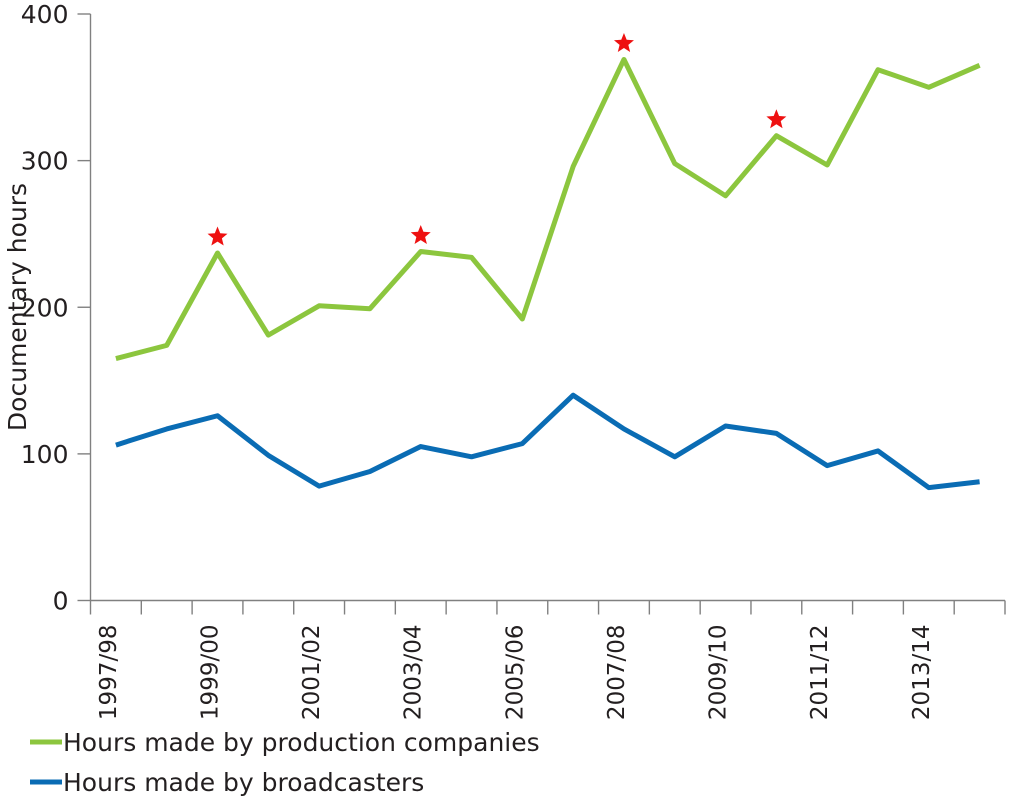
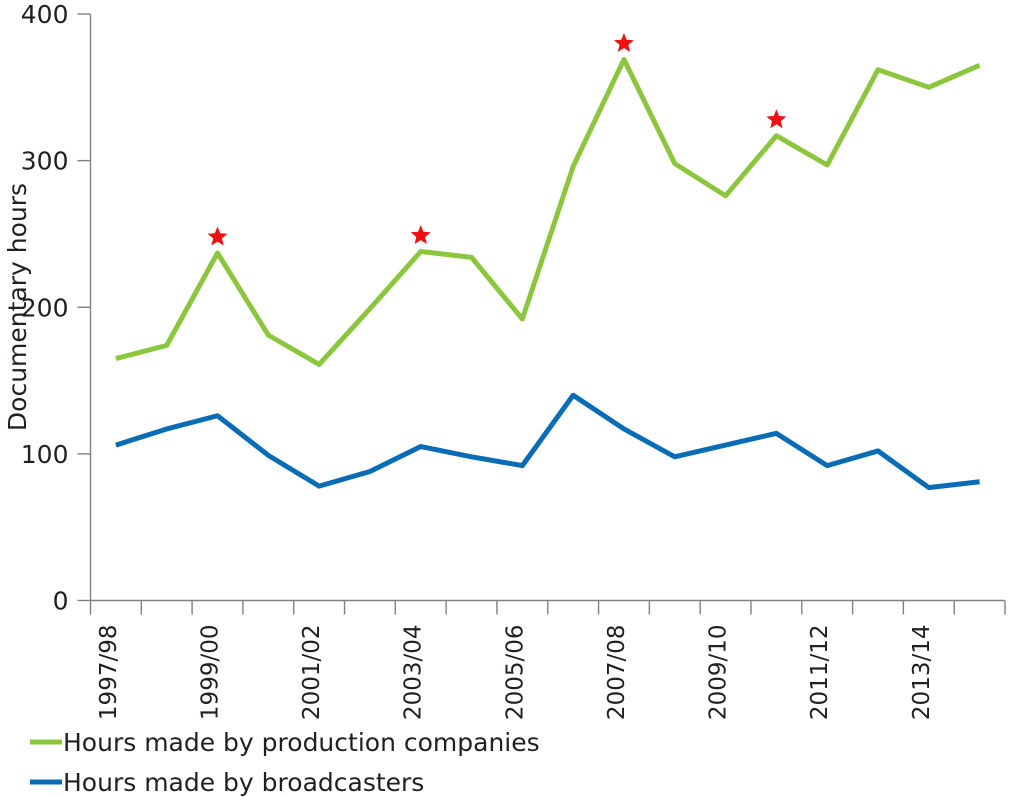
Hours made by production companies/2001/02: 201 -> 161
Hours made by broadcasters/2005/06: 107 -> 92
Hours made by broadcasters/2009/10: 119 -> 106
